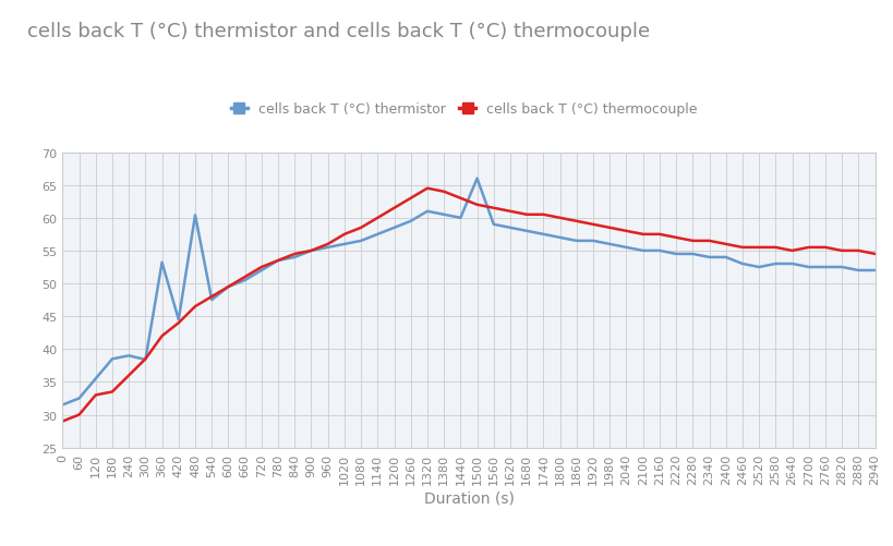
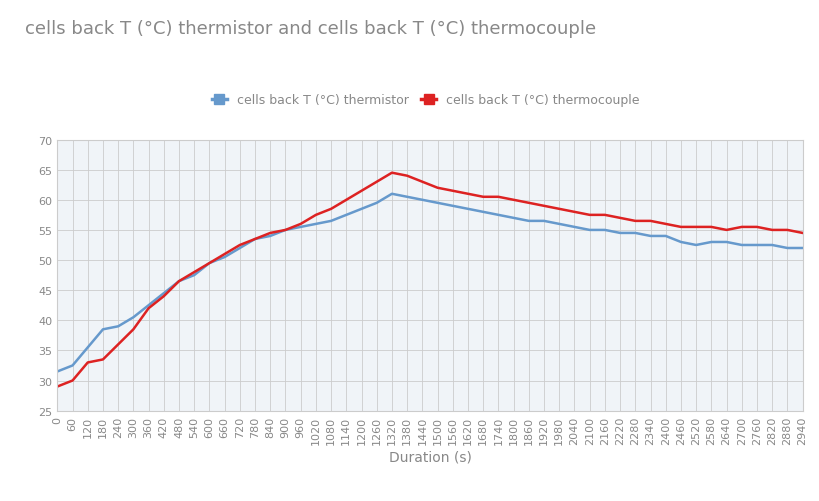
cells back T (°C) thermistor/300: 38.4 -> 40.5
cells back T (°C) thermistor/360: 53.2 -> 42.5
cells back T (°C) thermistor/480: 60.4 -> 46.5
cells back T (°C) thermistor/1500: 66.0 -> 59.5
